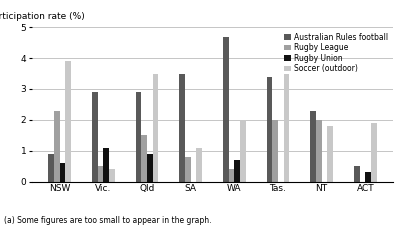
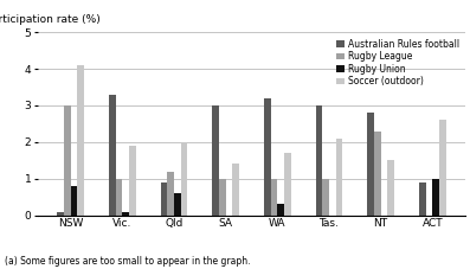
Australian Rules football/NSW: 0.9 -> 0.1
Rugby League/NSW: 2.3 -> 3.0
Rugby Union/NSW: 0.6 -> 0.8
Soccer (outdoor)/NSW: 3.9 -> 4.1
Australian Rules football/Vic.: 2.9 -> 3.3
Rugby League/Vic.: 0.5 -> 1.0
Rugby Union/Vic.: 1.1 -> 0.1
Soccer (outdoor)/Vic.: 0.4 -> 1.9
Australian Rules football/Qld: 2.9 -> 0.9
Rugby League/Qld: 1.5 -> 1.2
Rugby Union/Qld: 0.9 -> 0.6
Soccer (outdoor)/Qld: 3.5 -> 2.0
Australian Rules football/SA: 3.5 -> 3.0
Rugby League/SA: 0.8 -> 1.0
Soccer (outdoor)/SA: 1.1 -> 1.4
Australian Rules football/WA: 4.7 -> 3.2
Rugby League/WA: 0.4 -> 1.0
Rugby Union/WA: 0.7 -> 0.3
Soccer (outdoor)/WA: 2.0 -> 1.7
Australian Rules football/Tas.: 3.4 -> 3.0
Rugby League/Tas.: 2.0 -> 1.0
Soccer (outdoor)/Tas.: 3.5 -> 2.1
Australian Rules football/NT: 2.3 -> 2.8
Rugby League/NT: 2.0 -> 2.3
Soccer (outdoor)/NT: 1.8 -> 1.5
Australian Rules football/ACT: 0.5 -> 0.9
Rugby Union/ACT: 0.3 -> 1.0
Soccer (outdoor)/ACT: 1.9 -> 2.6
